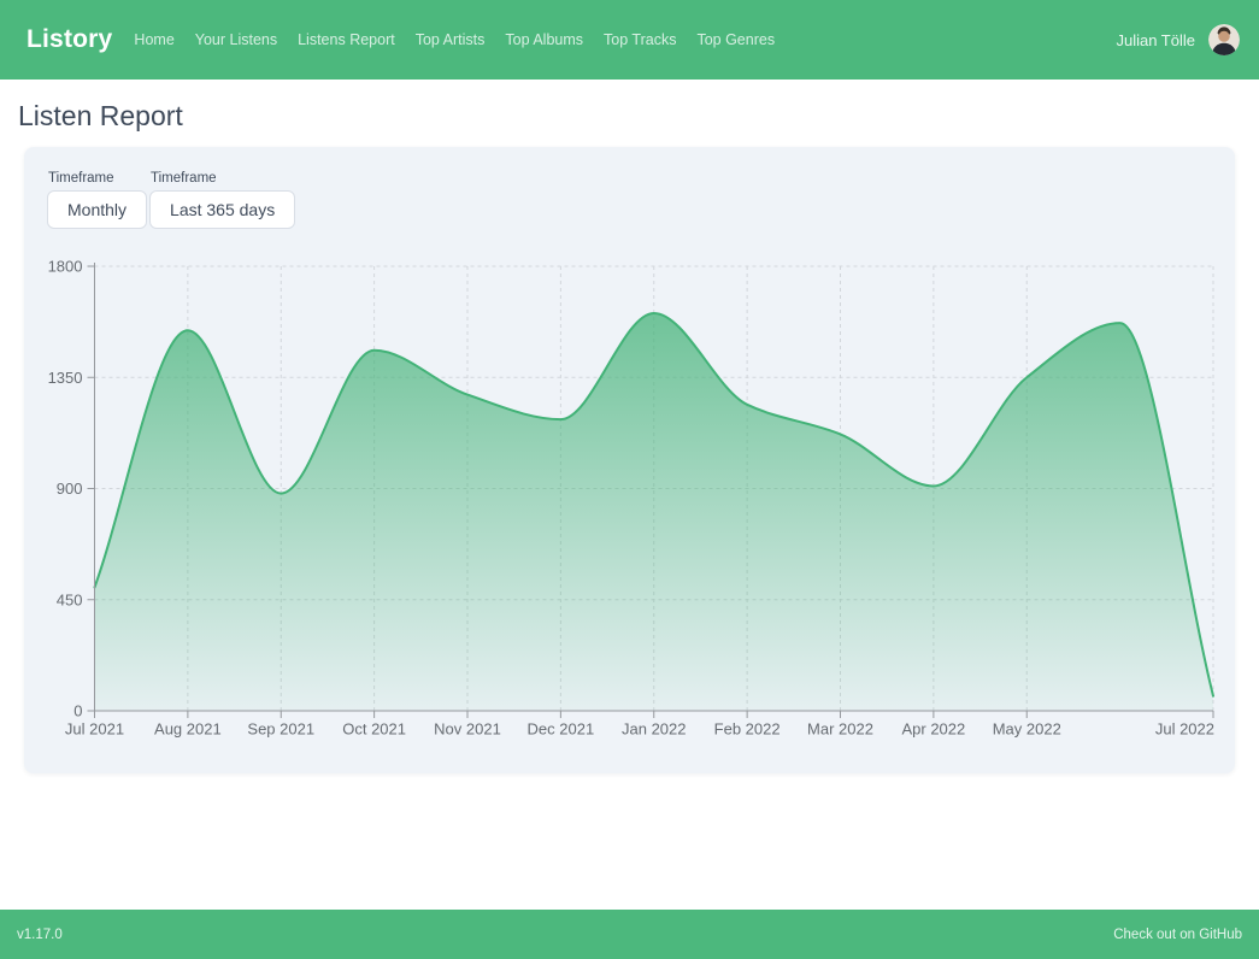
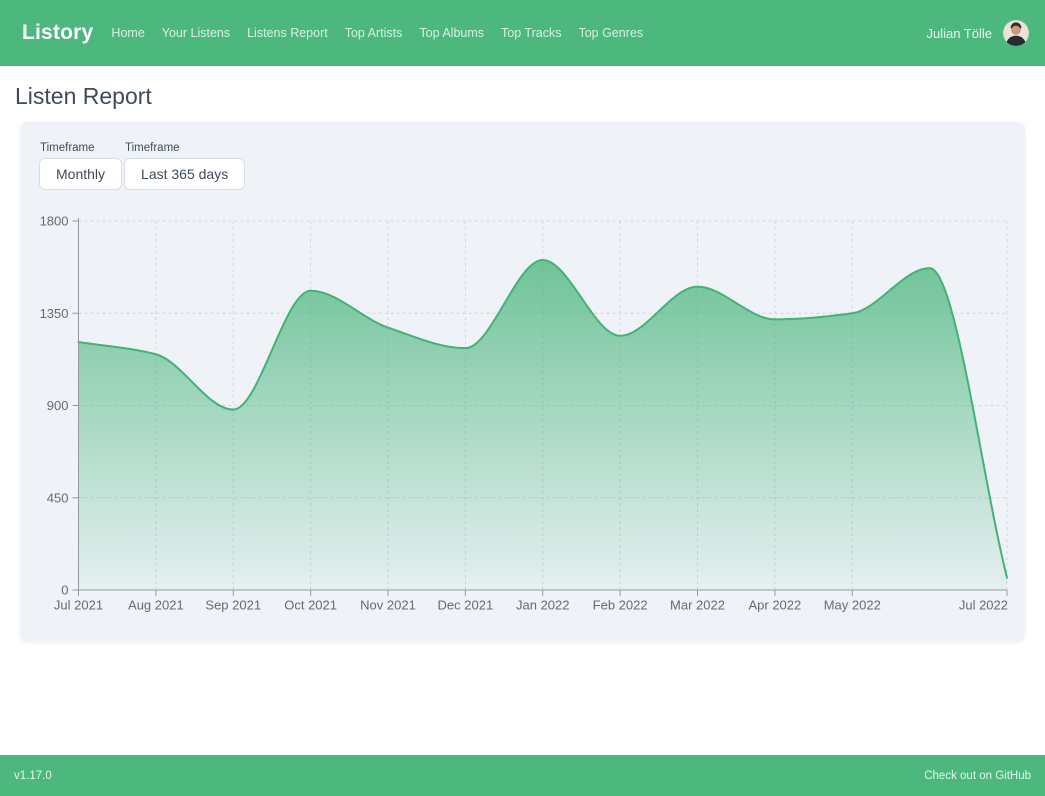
Jul 2021: 500 -> 1210
Aug 2021: 1540 -> 1150
Mar 2022: 1120 -> 1480
Apr 2022: 910 -> 1320
